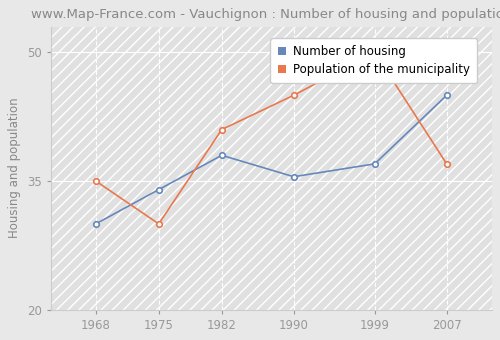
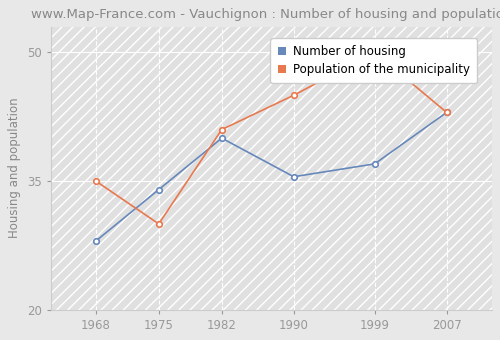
Number of housing/1968: 30.0 -> 28.0
Number of housing/1982: 38.0 -> 40.0
Number of housing/2007: 45.0 -> 43.0
Population of the municipality/2007: 37 -> 43
